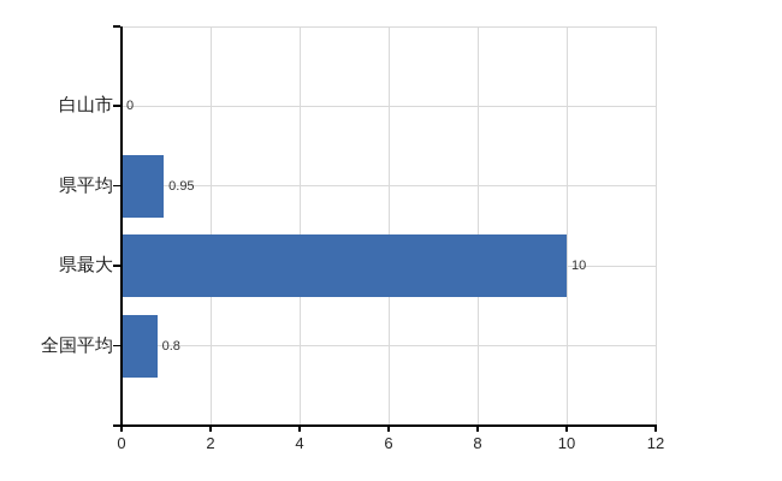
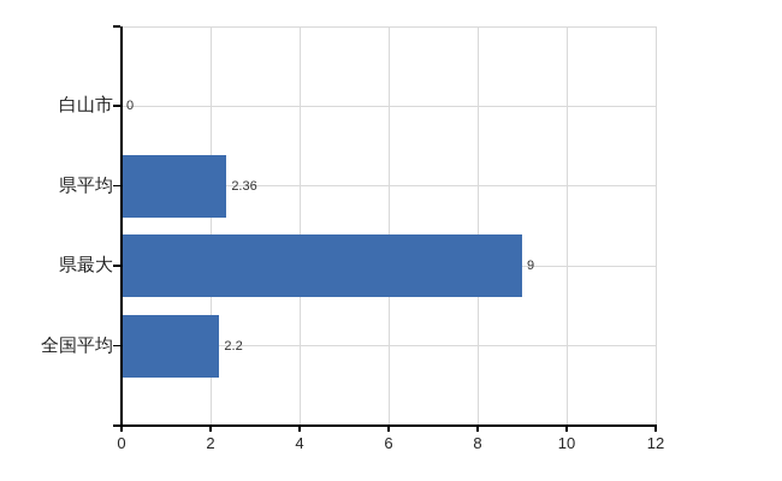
県平均: 0.95 -> 2.36
県最大: 10 -> 9
全国平均: 0.8 -> 2.2
